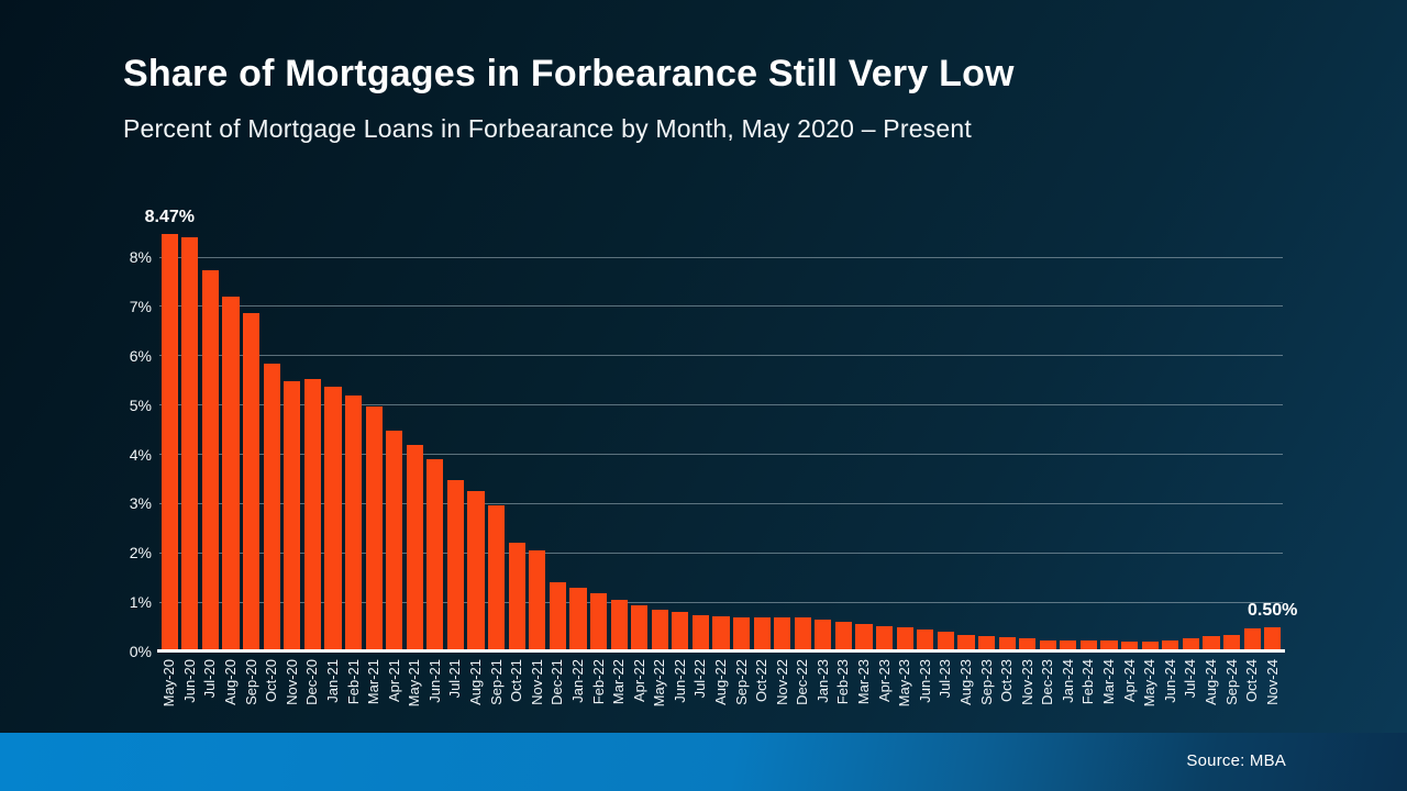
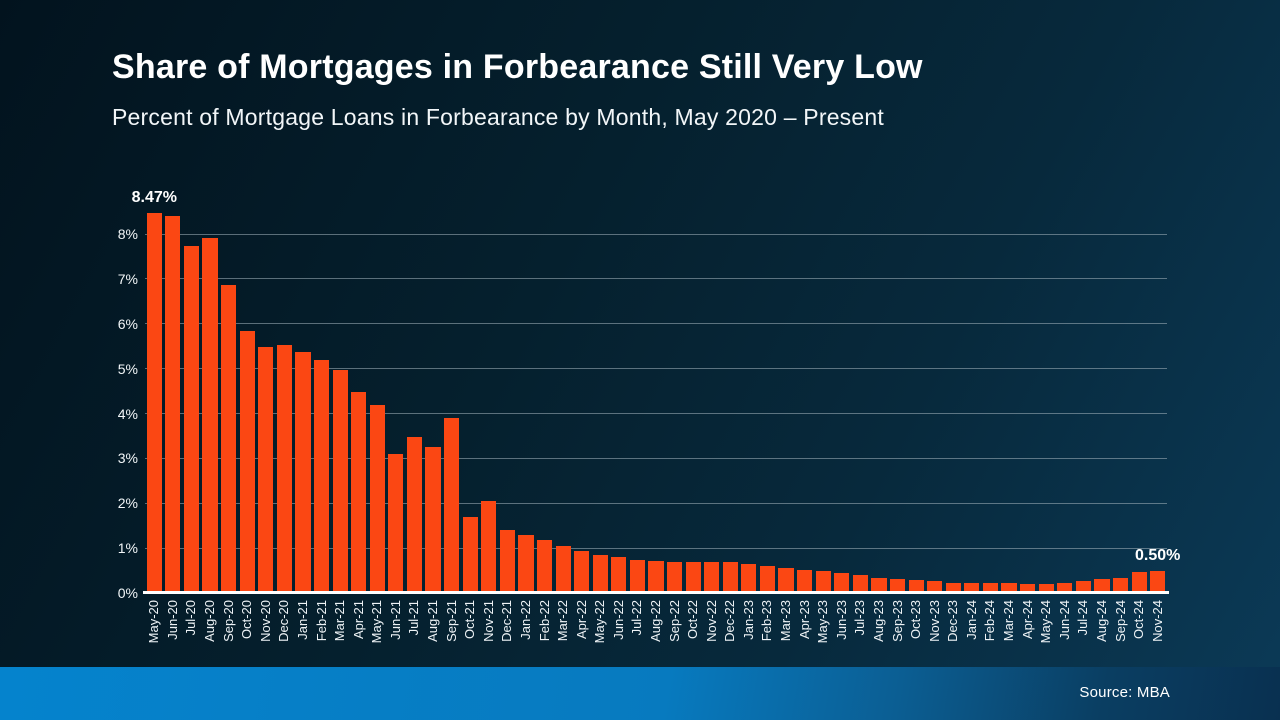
Aug-20: 7.2% -> 7.9%
Jun-21: 3.9% -> 3.1%
Sep-21: 3.0% -> 3.9%
Oct-21: 2.2% -> 1.7%
